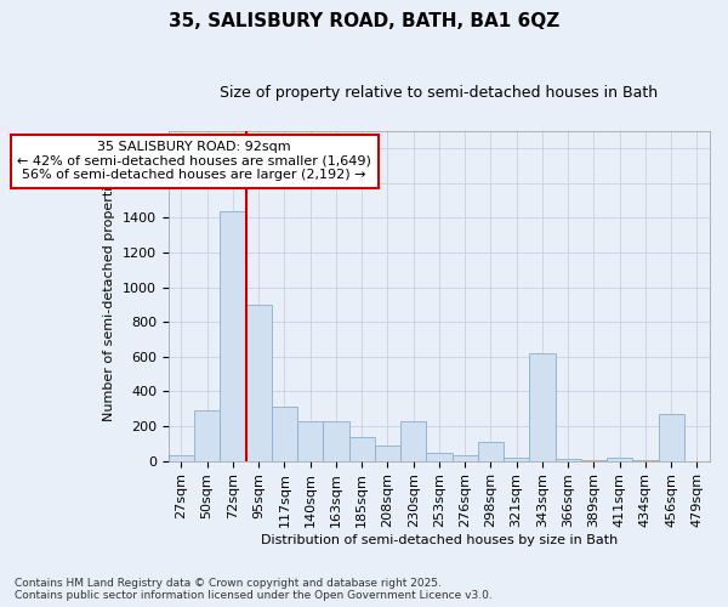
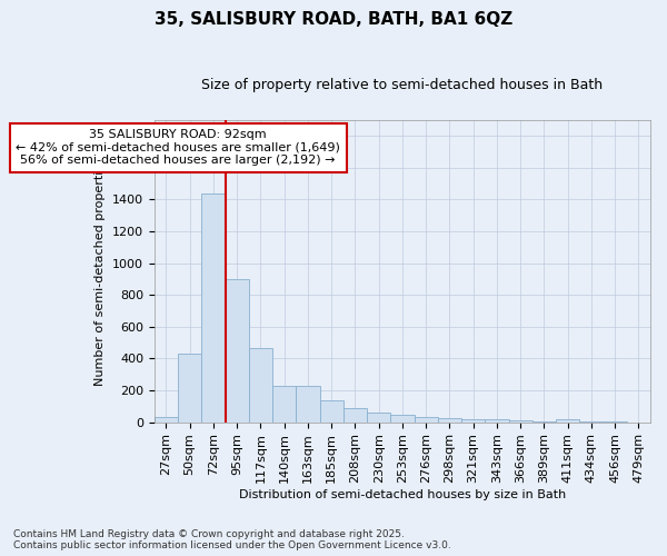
50sqm: 290 -> 430
117sqm: 310 -> 460
230sqm: 230 -> 60
298sqm: 110 -> 20
343sqm: 620 -> 20
456sqm: 270 -> 0
